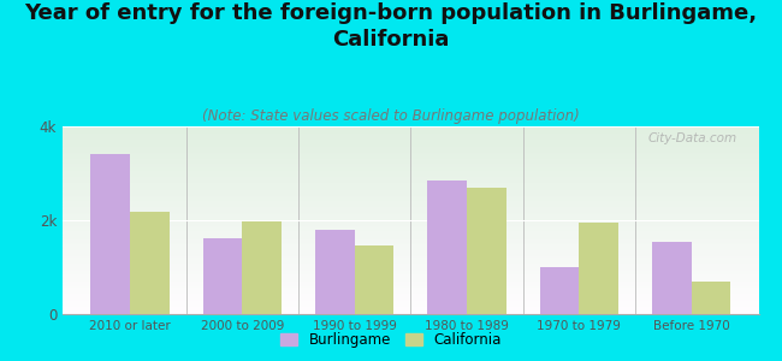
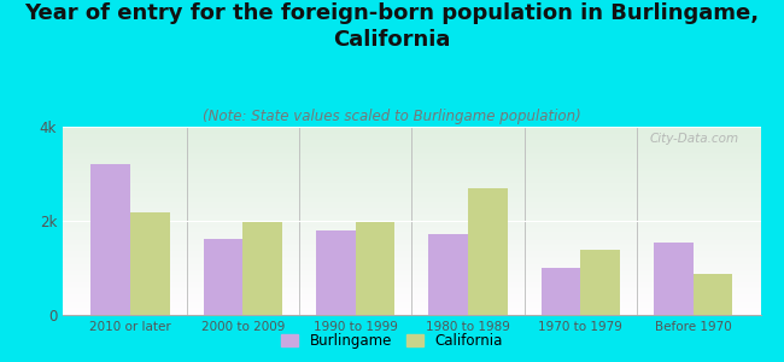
Burlingame/2010 or later: 3.40k -> 3.20k
California/1990 to 1999: 1.45k -> 1.98k
Burlingame/1980 to 1989: 2.85k -> 1.73k
California/1970 to 1979: 1.95k -> 1.38k
California/Before 1970: 0.70k -> 0.88k
